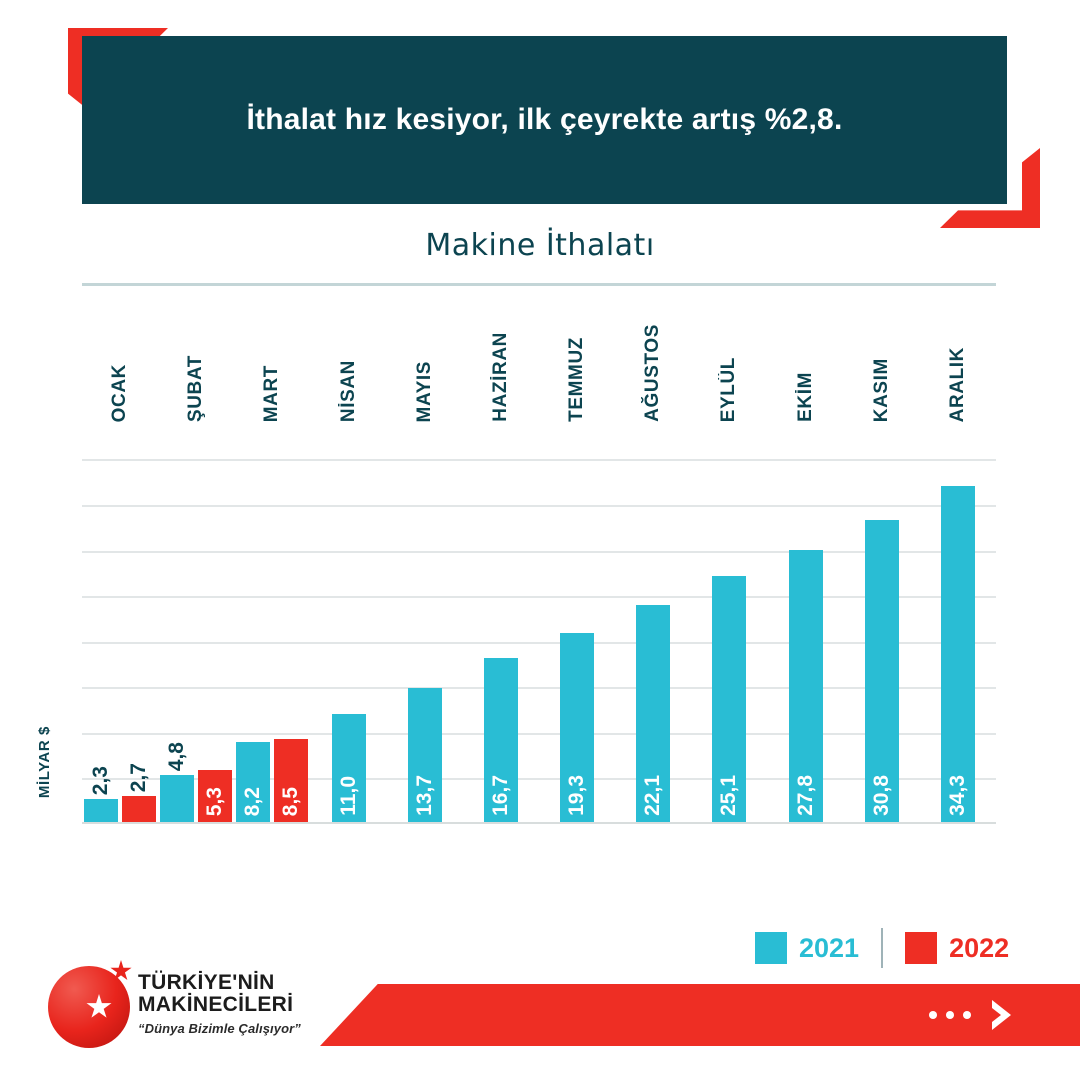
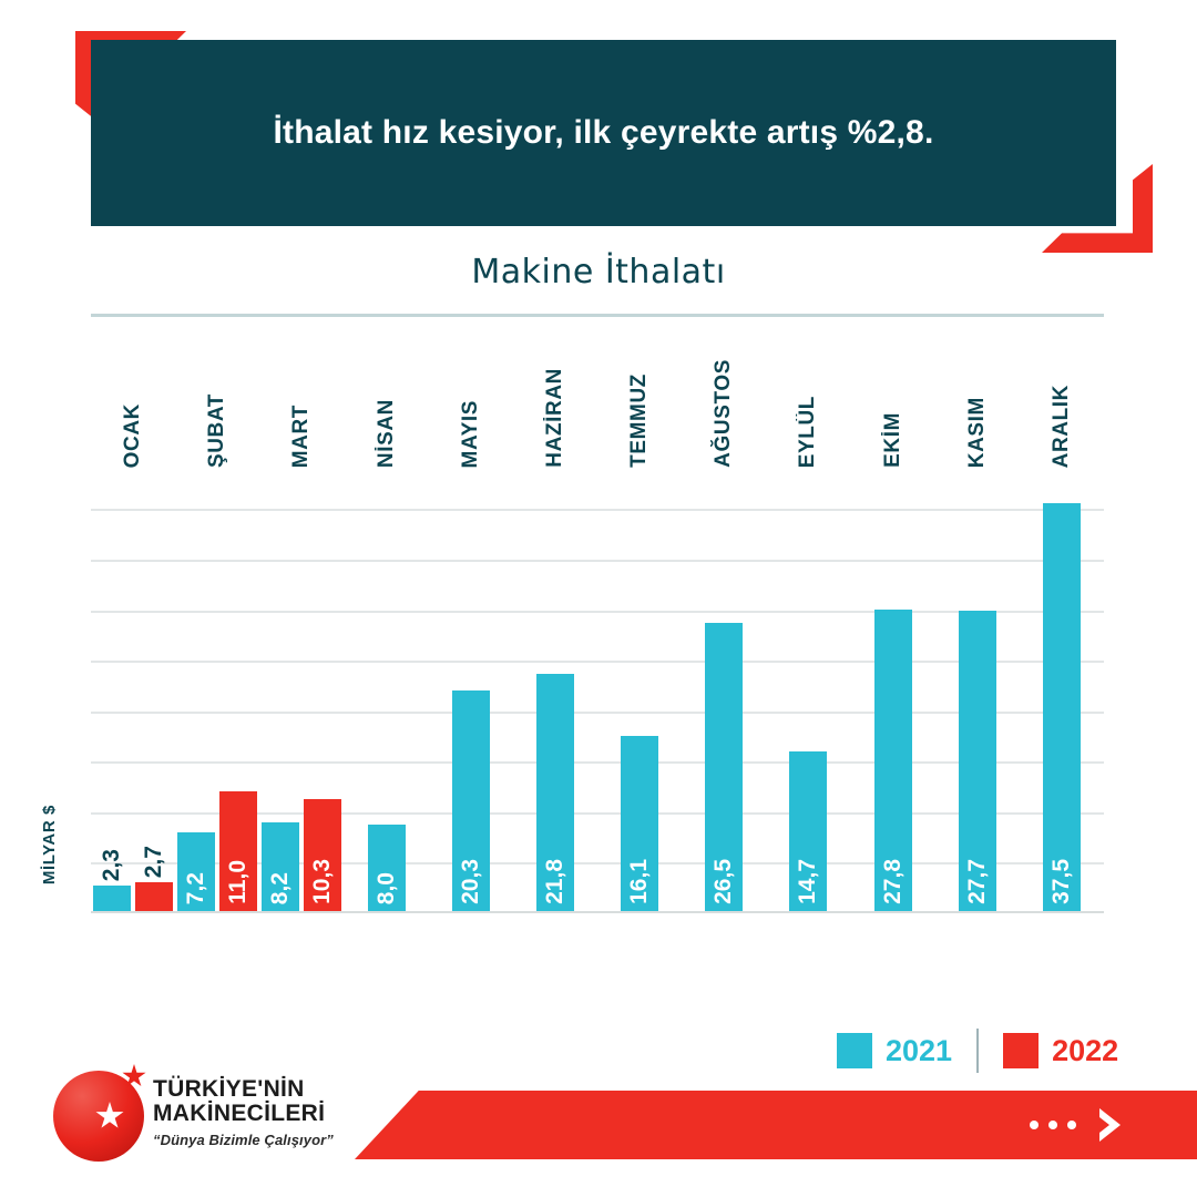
2021/ŞUBAT: 4,8 -> 7,2
2022/ŞUBAT: 5,3 -> 11,0
2022/MART: 8,5 -> 10,3
2021/NİSAN: 11,0 -> 8,0
2021/MAYIS: 13,7 -> 20,3
2021/HAZİRAN: 16,7 -> 21,8
2021/TEMMUZ: 19,3 -> 16,1
2021/AĞUSTOS: 22,1 -> 26,5
2021/EYLÜL: 25,1 -> 14,7
2021/KASIM: 30,8 -> 27,7
2021/ARALIK: 34,3 -> 37,5
